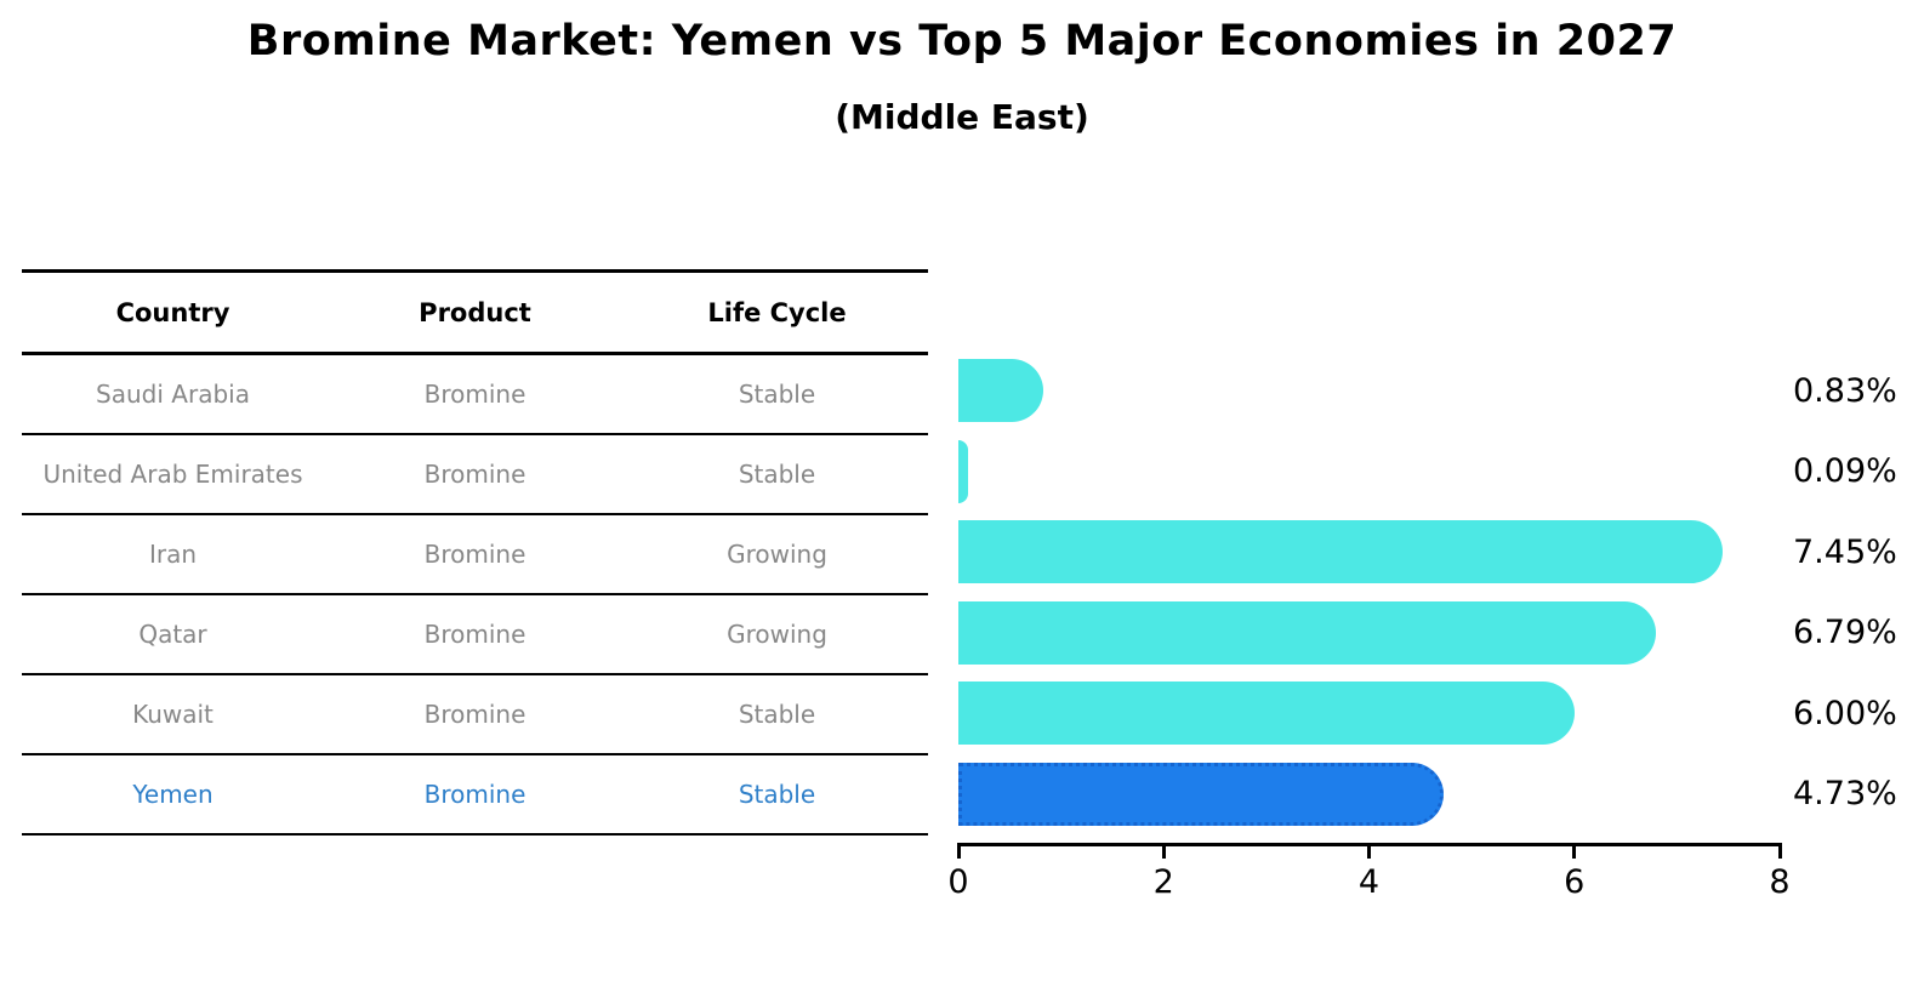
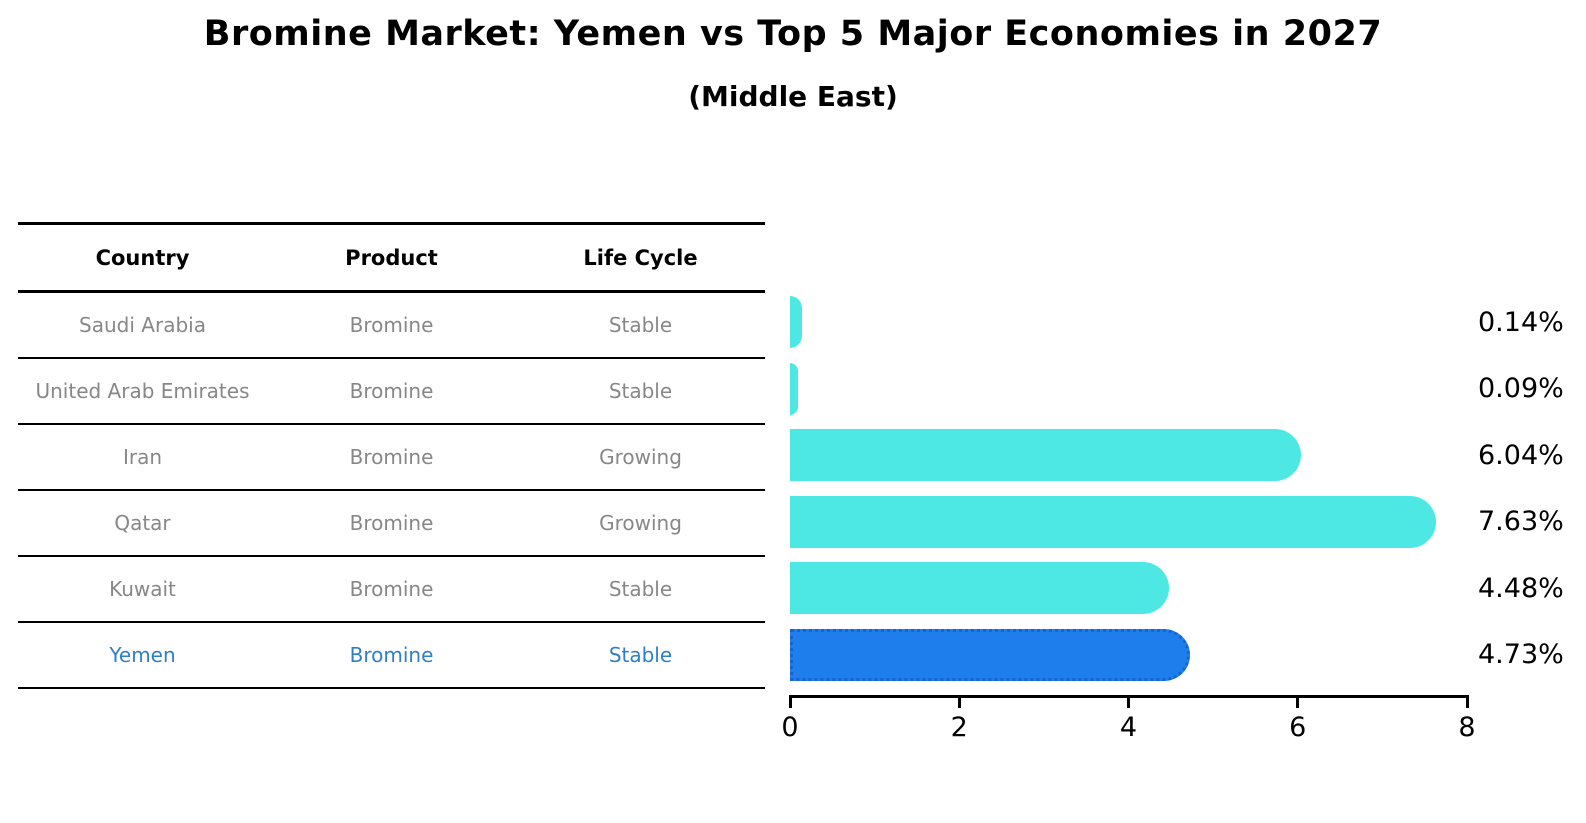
Saudi Arabia: 0.83% -> 0.14%
Iran: 7.45% -> 6.04%
Qatar: 6.79% -> 7.63%
Kuwait: 6.00% -> 4.48%
